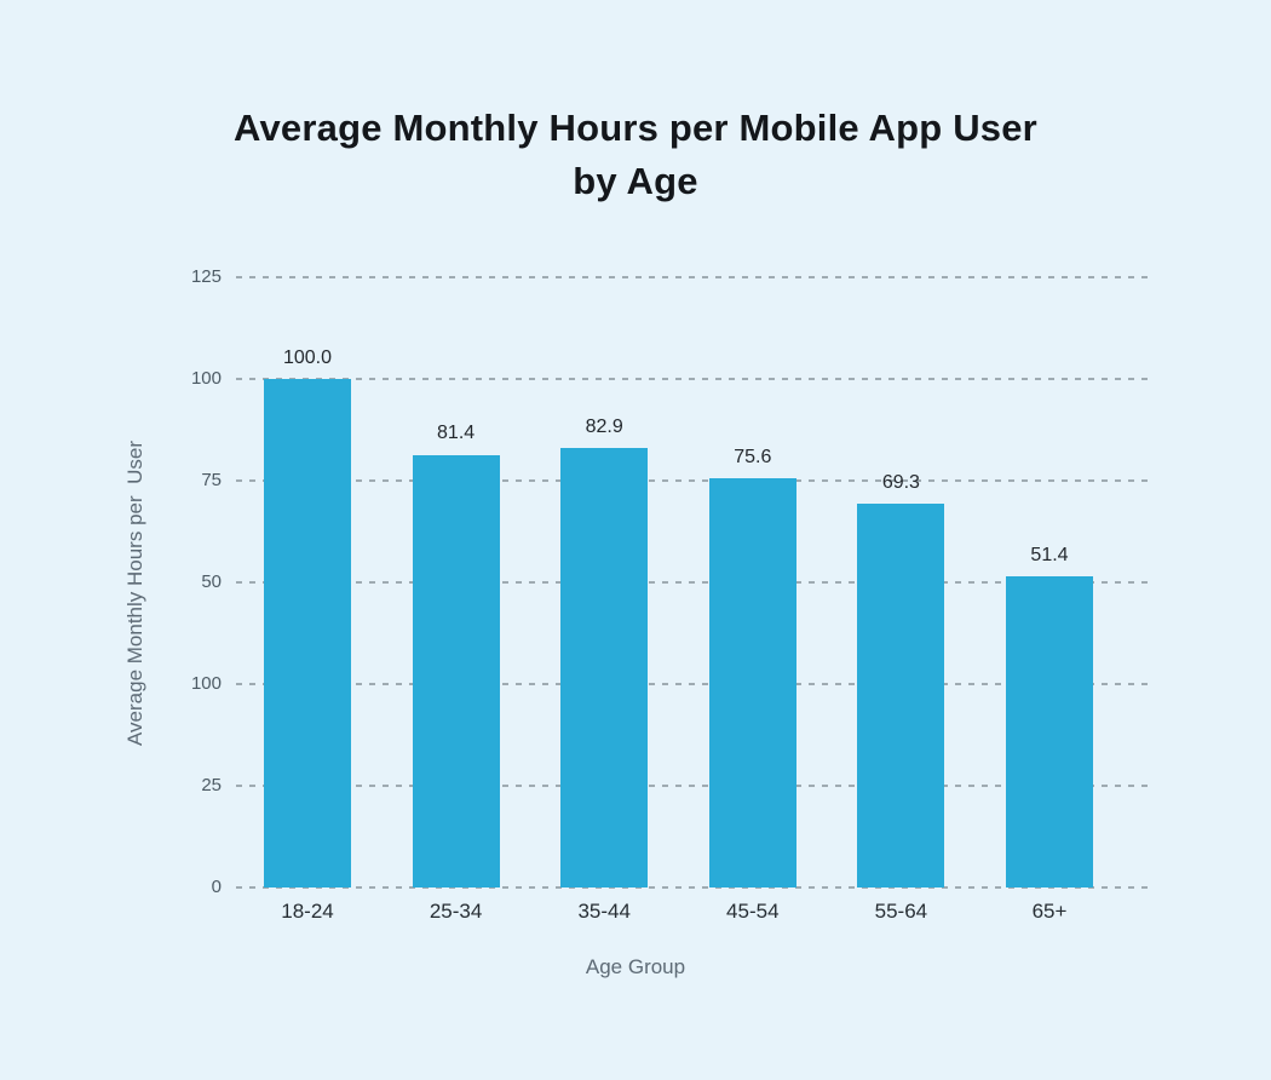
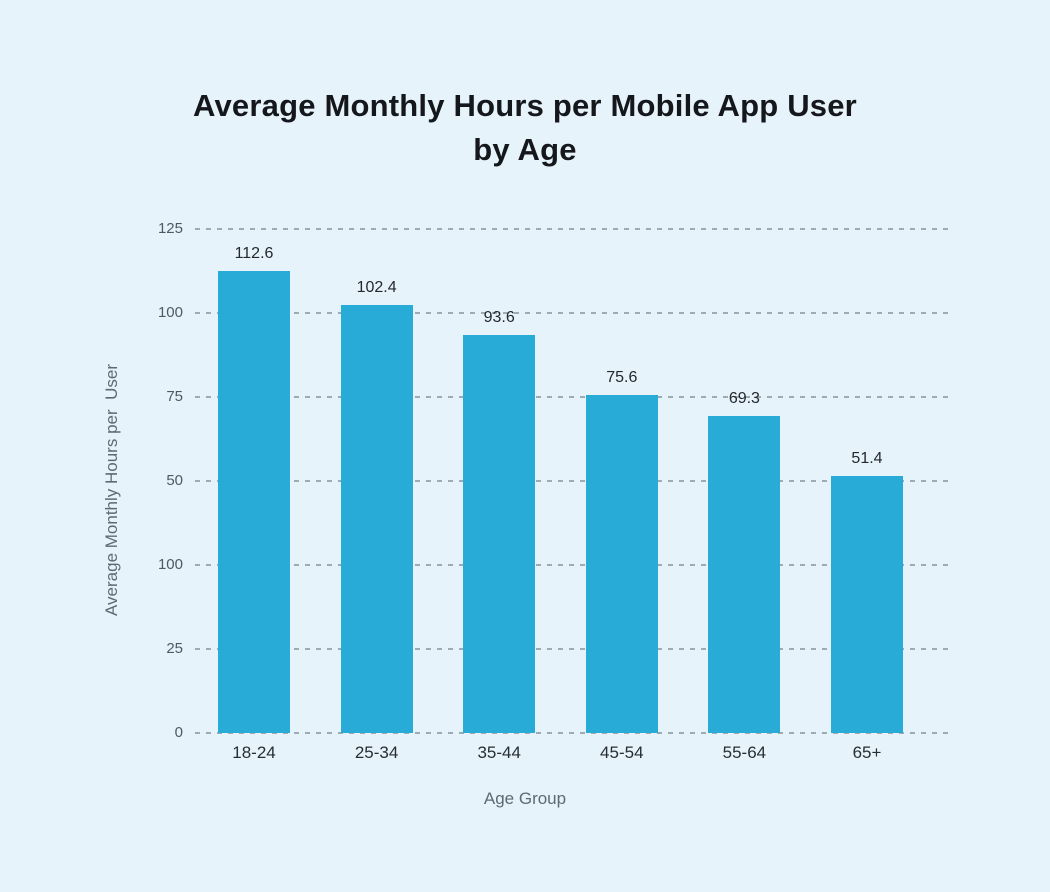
18-24: 100.0 -> 112.6
25-34: 81.4 -> 102.4
35-44: 82.9 -> 93.6
